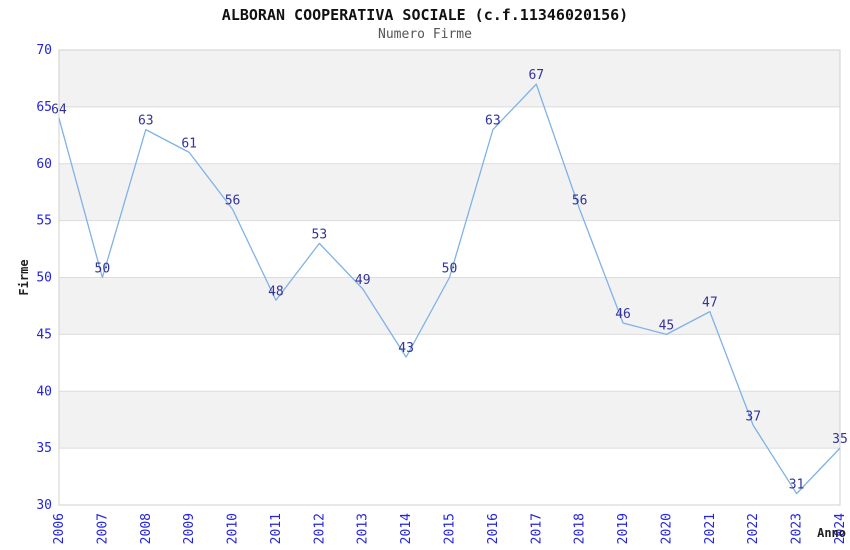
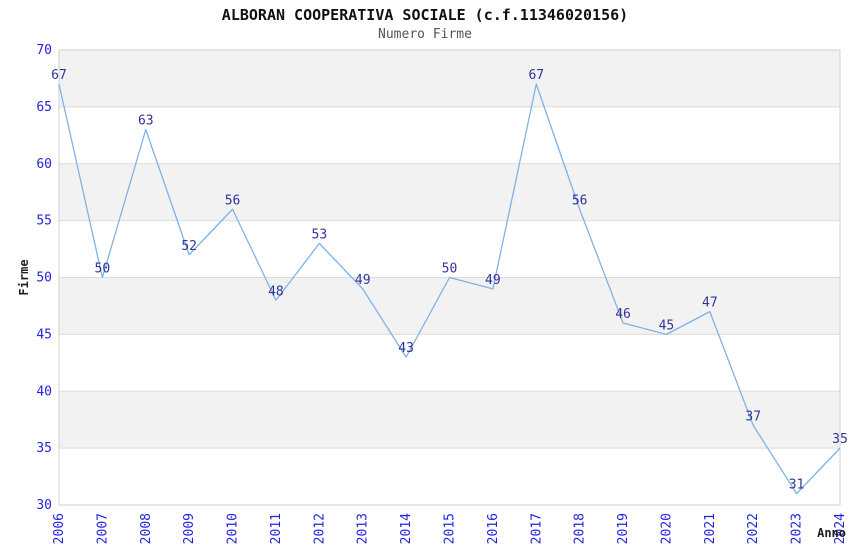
2006: 64 -> 67
2009: 61 -> 52
2016: 63 -> 49
